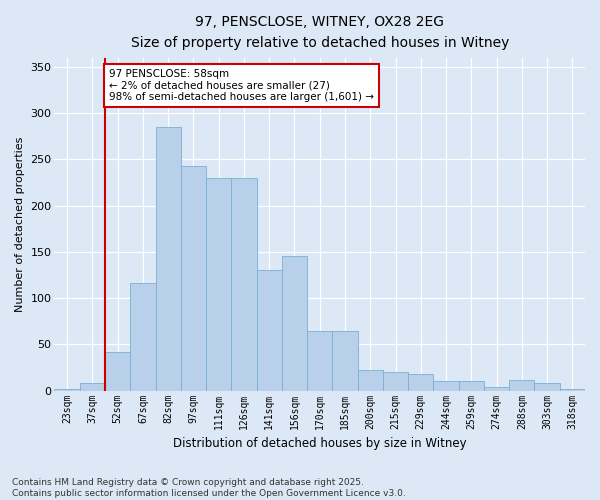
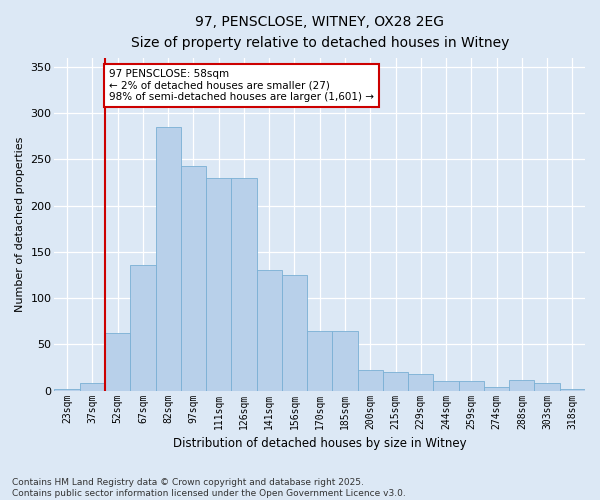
52sqm: 42 -> 62
67sqm: 116 -> 136
156sqm: 146 -> 125
